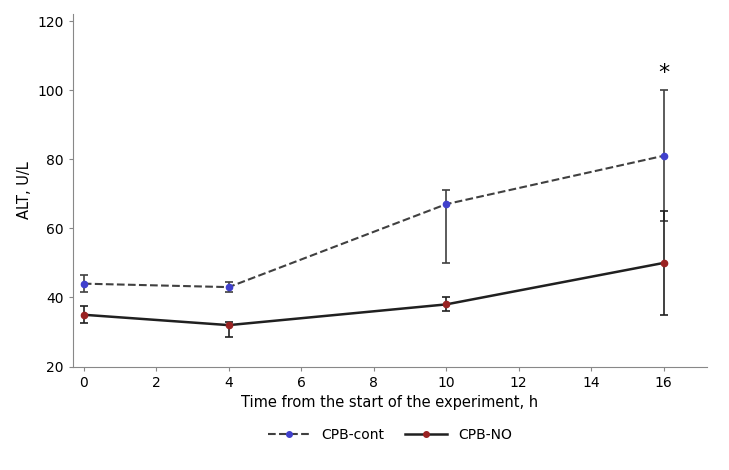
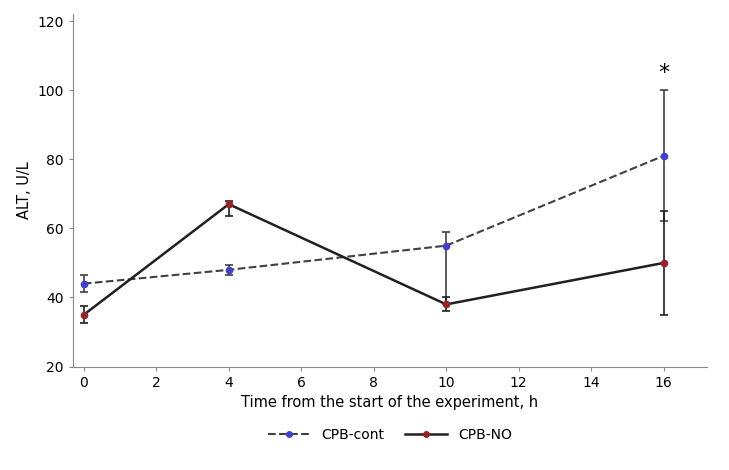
CPB-cont/4: 43 -> 48
CPB-NO/4: 32 -> 67
CPB-cont/10: 67 -> 55
